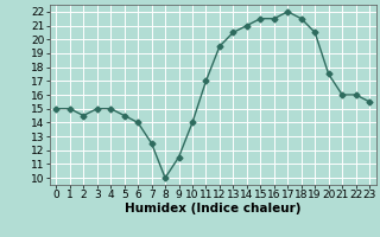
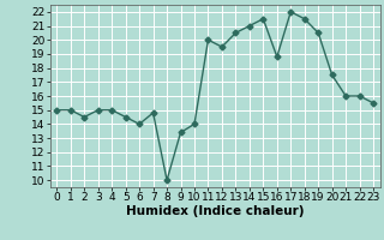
7: 12.5 -> 14.8
9: 11.5 -> 13.4
11: 17.0 -> 20.0
16: 21.5 -> 18.8
